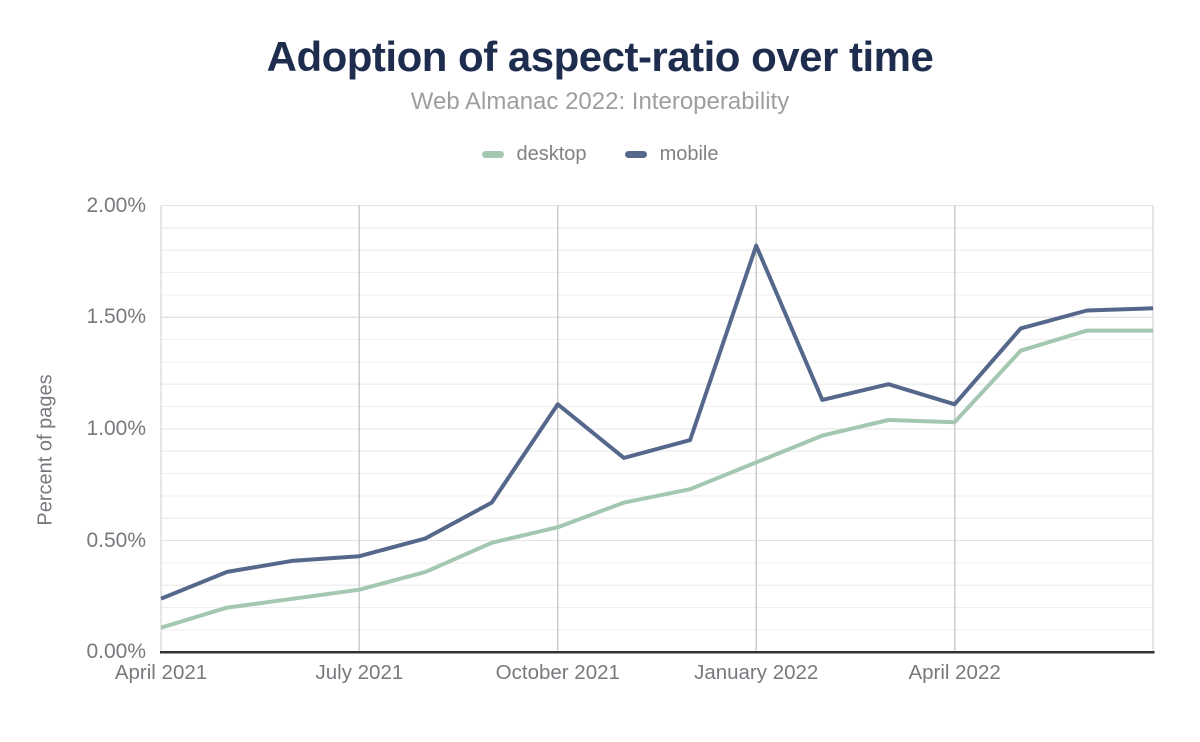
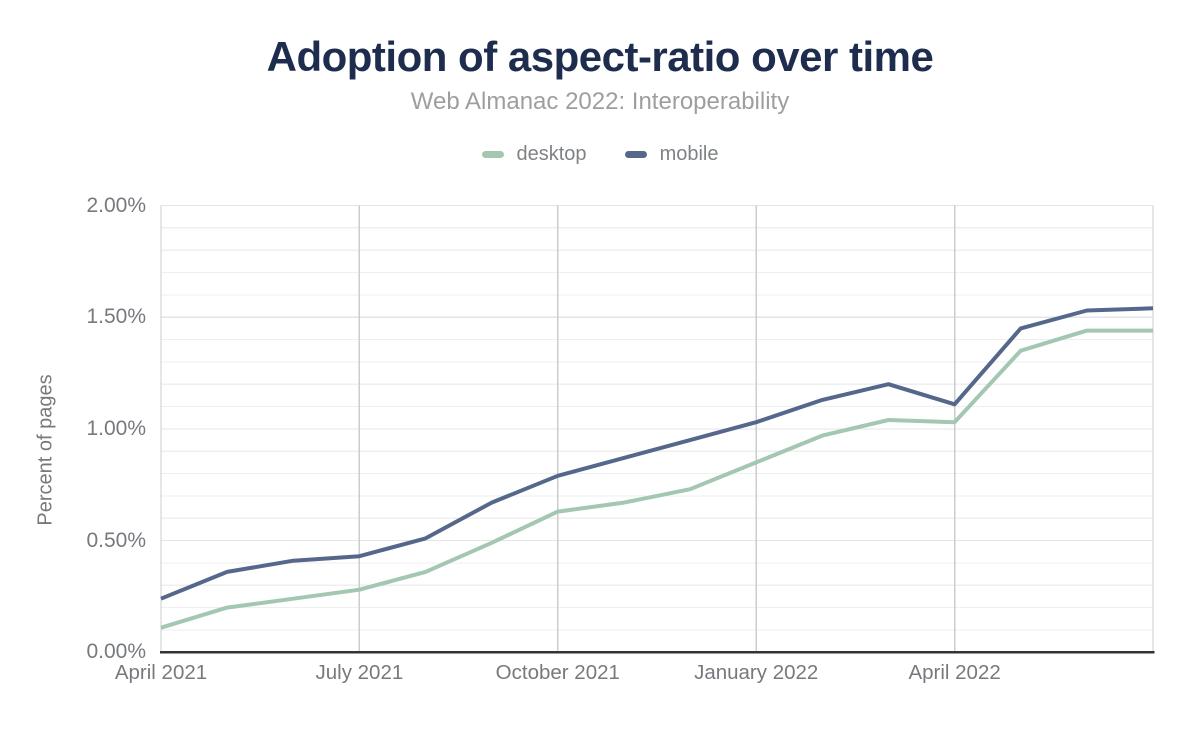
desktop/October 2021: 0.56% -> 0.63%
mobile/October 2021: 1.11% -> 0.79%
mobile/January 2022: 1.82% -> 1.03%
